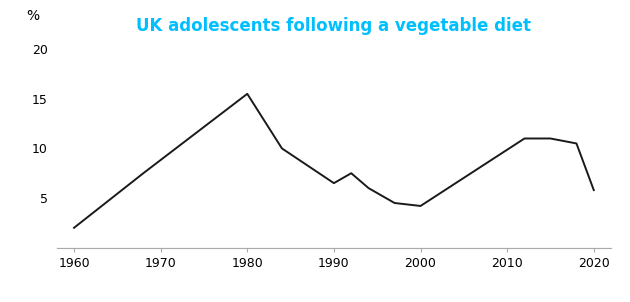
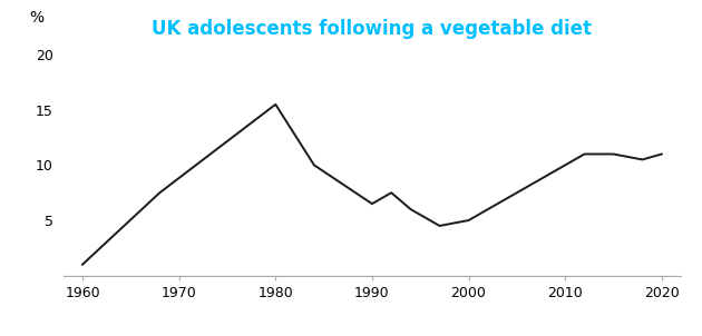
1960: 2.0 -> 1.0
2000: 4.2 -> 5.0
2020: 5.8 -> 11.0
